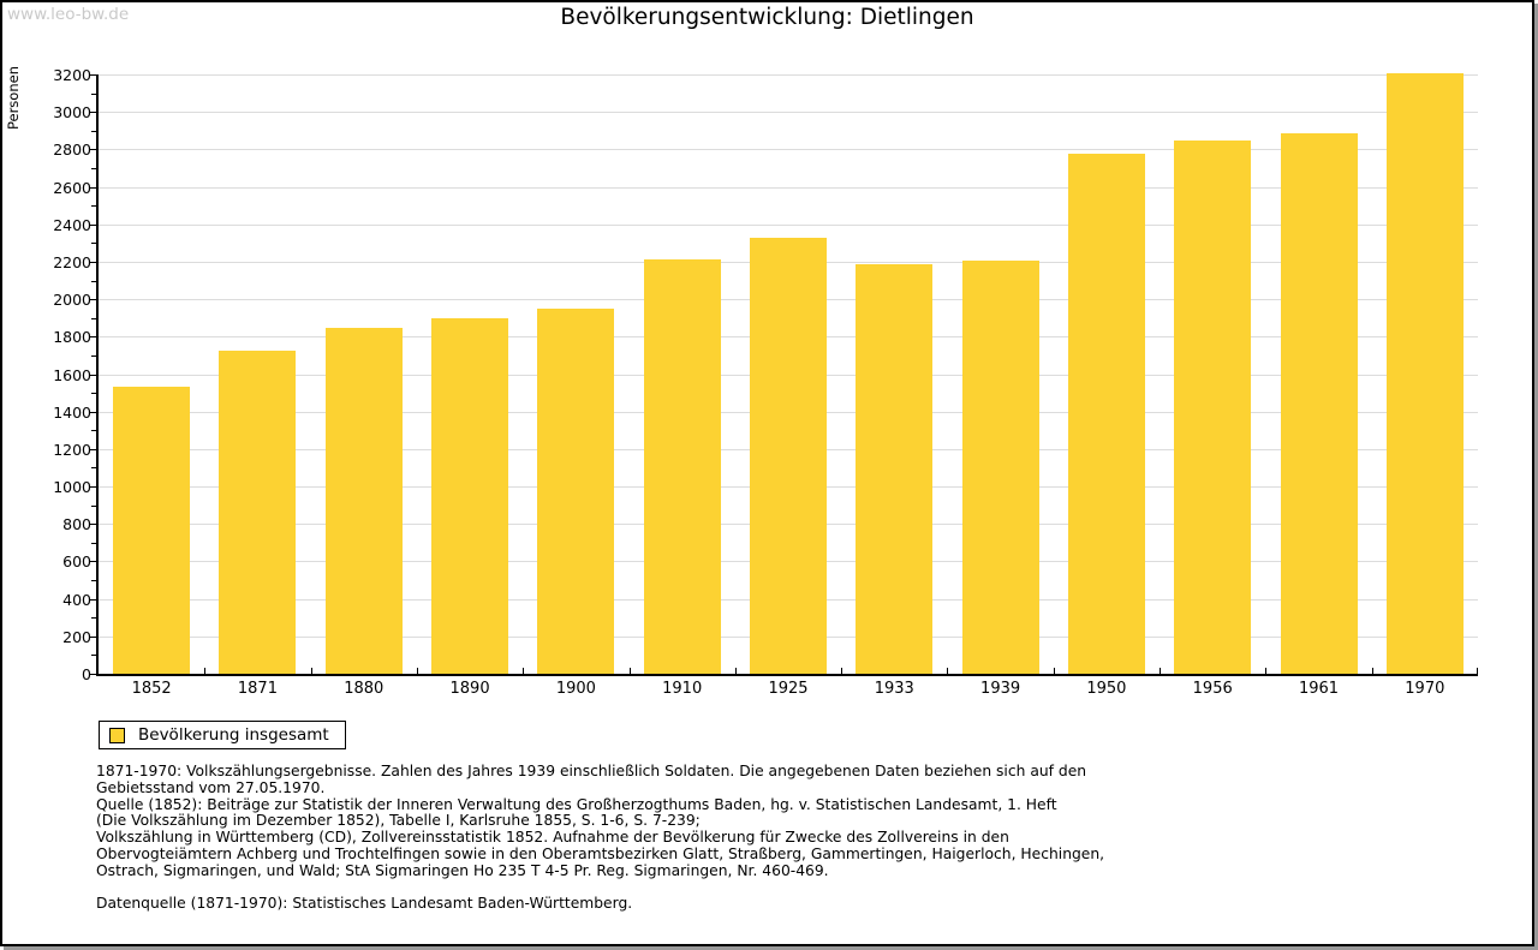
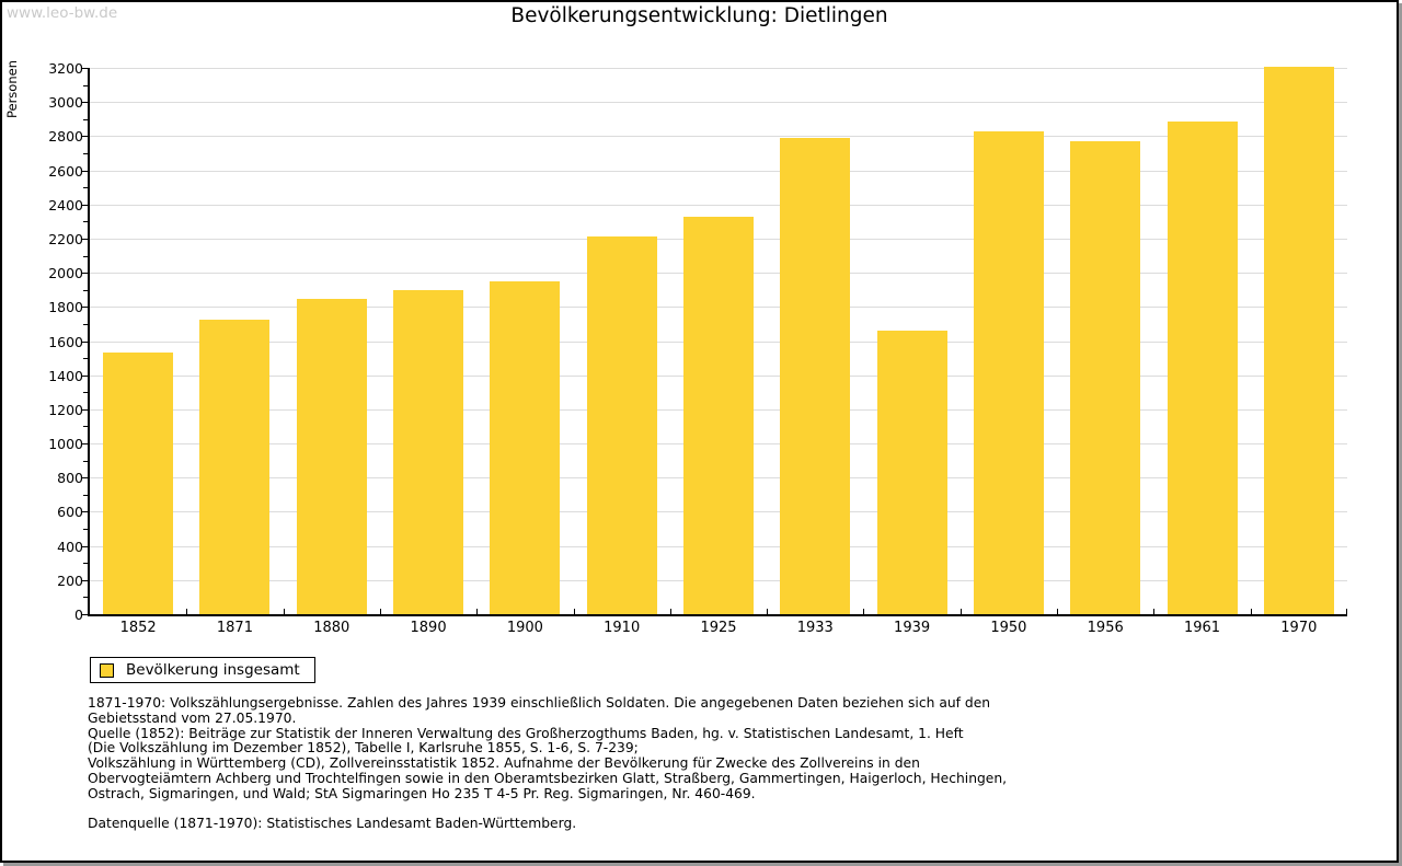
1933: 2190 -> 2790
1939: 2200 -> 1660
1950: 2780 -> 2830
1956: 2850 -> 2770
